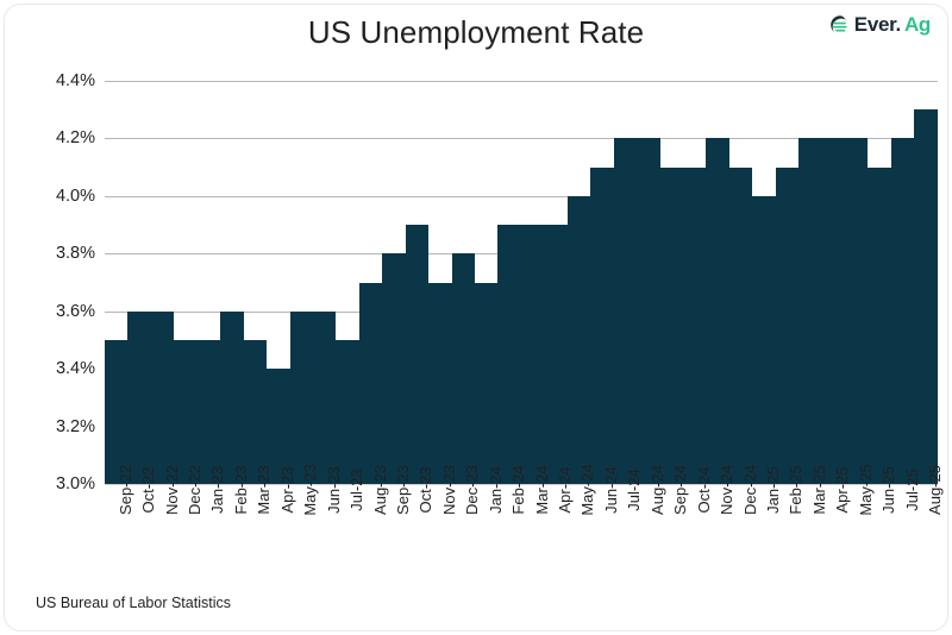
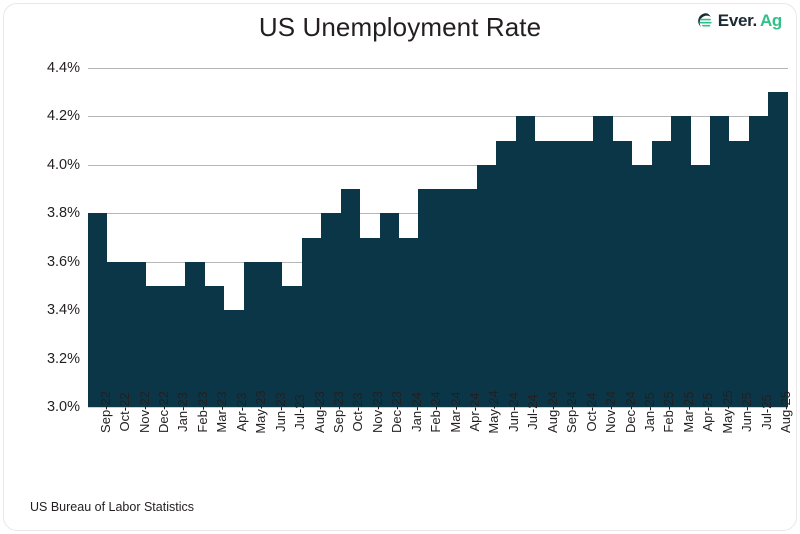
Sep-22: 3.5% -> 3.8%
Aug-24: 4.2% -> 4.1%
Apr-25: 4.2% -> 4.0%
